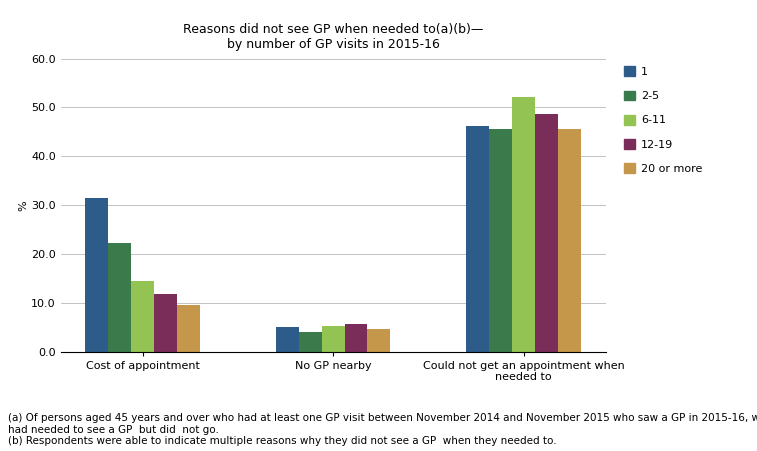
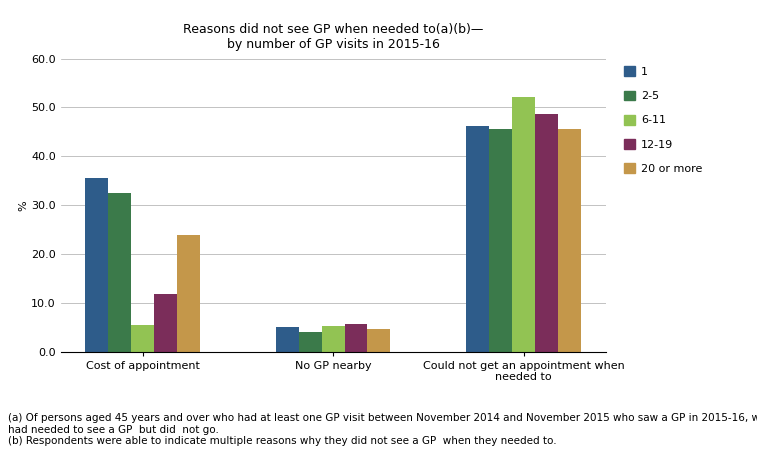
1/Cost of appointment: 31.5 -> 35.5
2-5/Cost of appointment: 22.2 -> 32.5
6-11/Cost of appointment: 14.5 -> 5.5
20 or more/Cost of appointment: 9.5 -> 24.0
